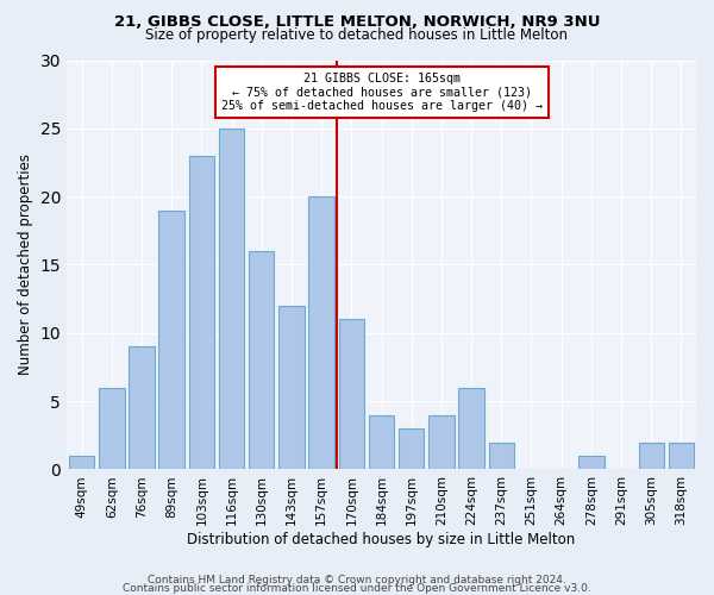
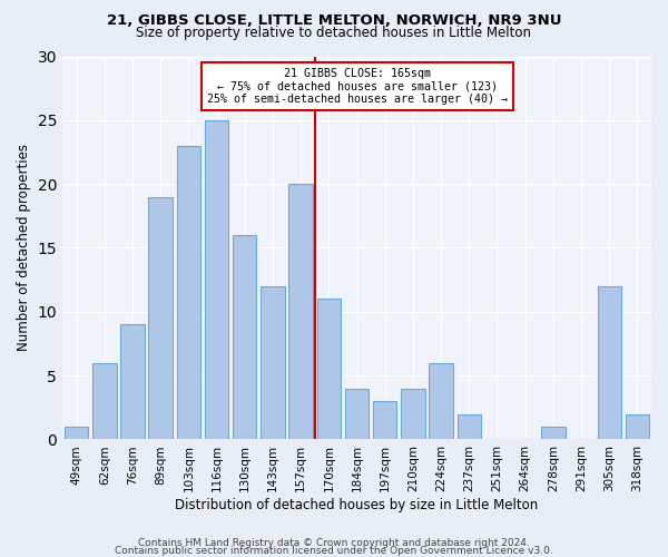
305sqm: 2 -> 12
